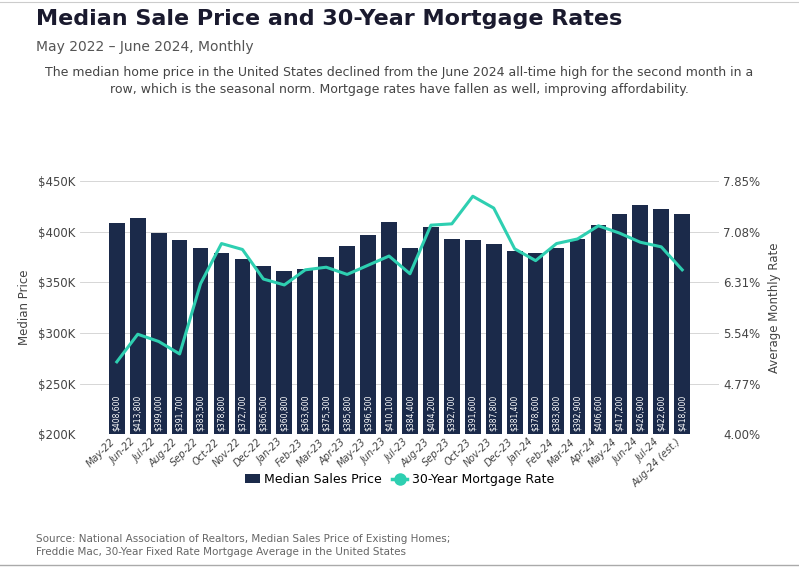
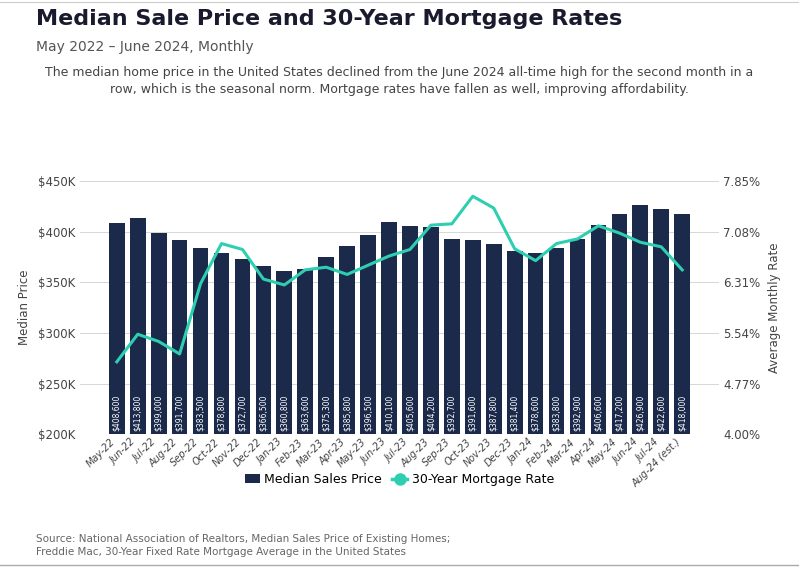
Median Sales Price/Jul-23: $384,400 -> $405,600
30-Year Mortgage Rate/Jul-23: 6.44% -> 6.81%
